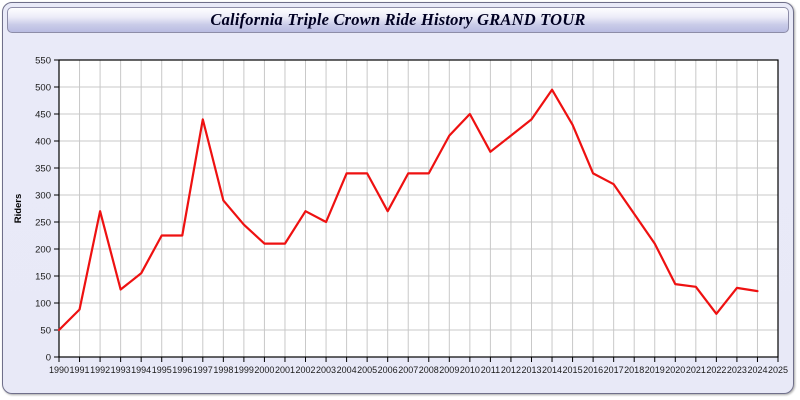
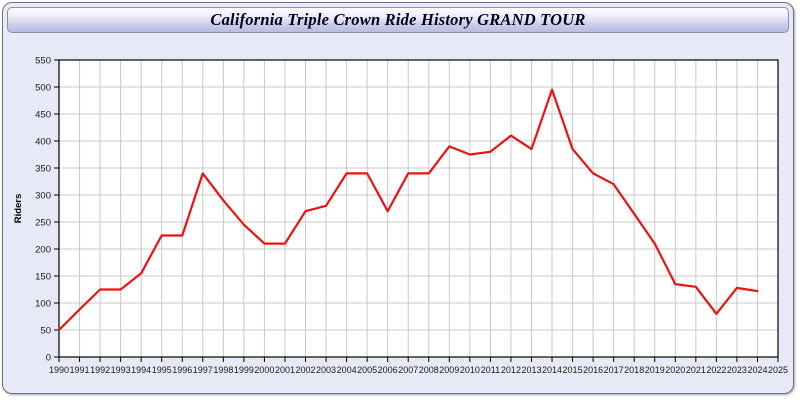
1992: 270 -> 120
1997: 440 -> 340
2003: 250 -> 280
2009: 410 -> 390
2010: 450 -> 380
2013: 440 -> 380
2015: 430 -> 380
